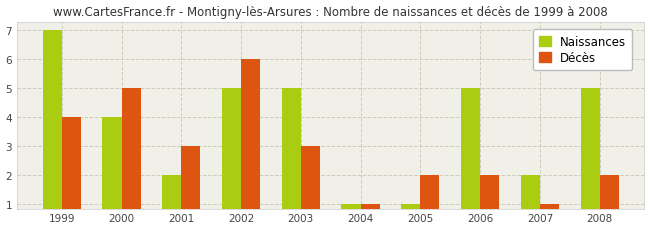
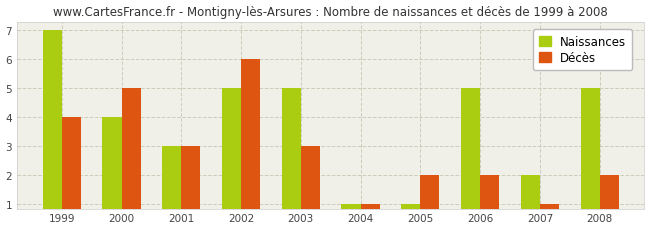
Naissances/2001: 2 -> 3
